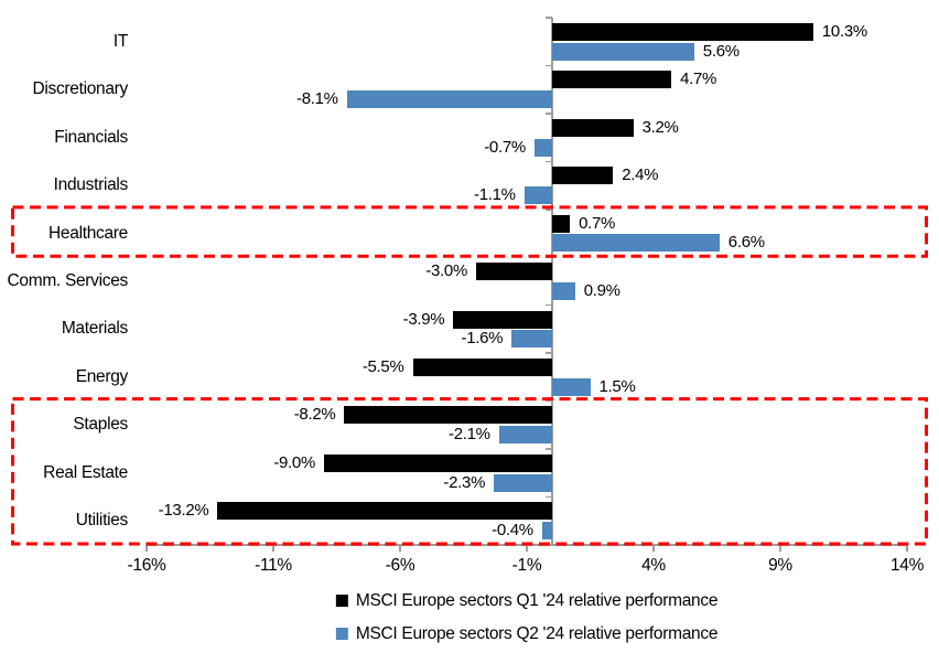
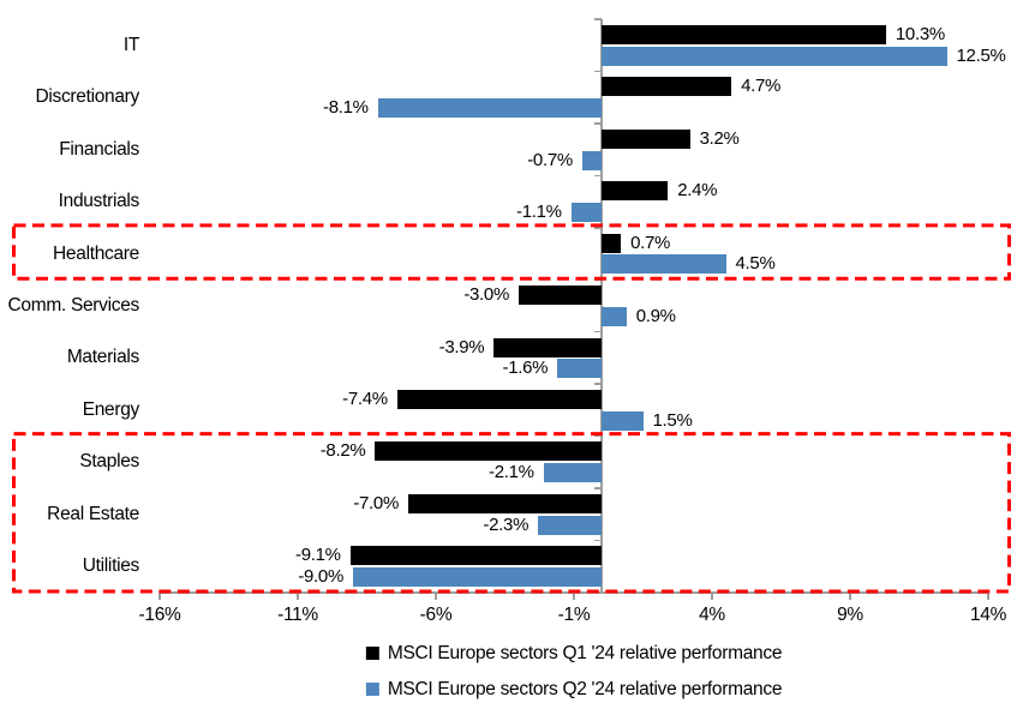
MSCI Europe sectors Q2 '24 relative performance/IT: 5.6% -> 12.5%
MSCI Europe sectors Q2 '24 relative performance/Healthcare: 6.6% -> 4.5%
MSCI Europe sectors Q1 '24 relative performance/Energy: -5.5% -> -7.4%
MSCI Europe sectors Q1 '24 relative performance/Real Estate: -9.0% -> -7.0%
MSCI Europe sectors Q1 '24 relative performance/Utilities: -13.2% -> -9.1%
MSCI Europe sectors Q2 '24 relative performance/Utilities: -0.4% -> -9.0%
